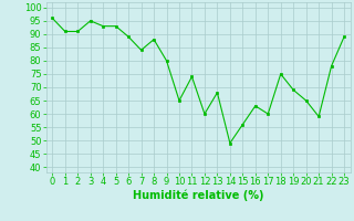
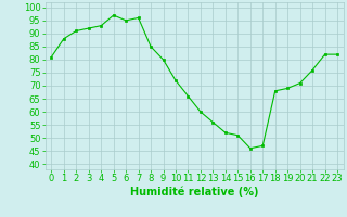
0: 96 -> 81
1: 91 -> 88
3: 95 -> 92
5: 93 -> 97
6: 89 -> 95
7: 84 -> 96
8: 88 -> 85
10: 65 -> 72
11: 74 -> 66
13: 68 -> 56
14: 49 -> 52
15: 56 -> 51
16: 63 -> 46
17: 60 -> 47
18: 75 -> 68
20: 65 -> 71
21: 59 -> 76
22: 78 -> 82
23: 89 -> 82
